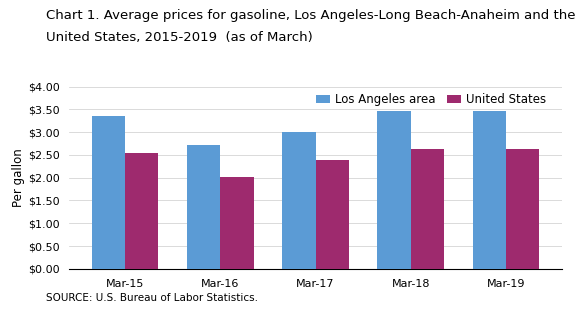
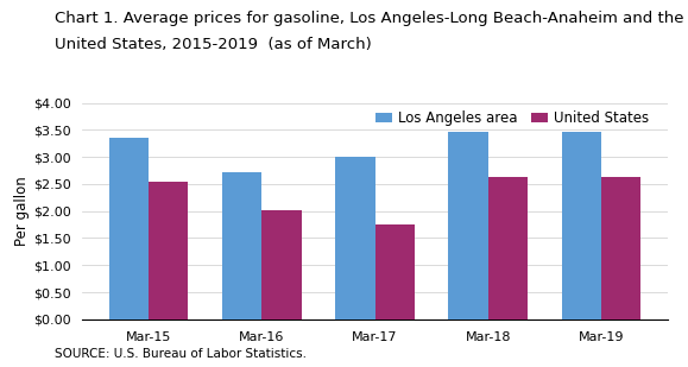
United States/Mar-17: $2.39 -> $1.75
